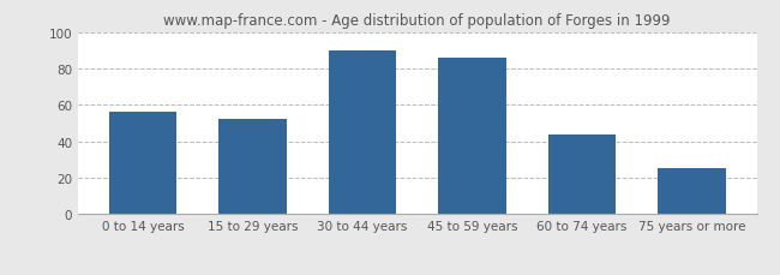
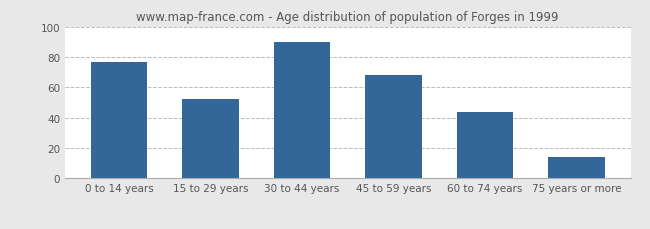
0 to 14 years: 56 -> 77
45 to 59 years: 86 -> 68
75 years or more: 25 -> 14
